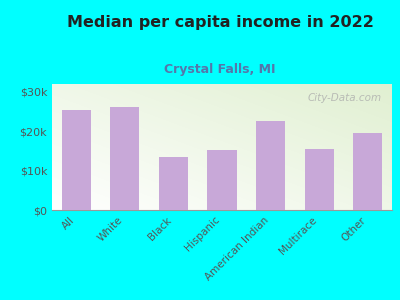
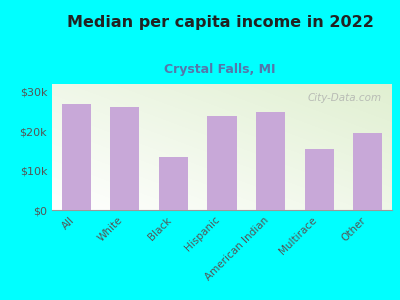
All: $25.5k -> $27.0k
Hispanic: $15.2k -> $24.0k
American Indian: $22.5k -> $25.0k
